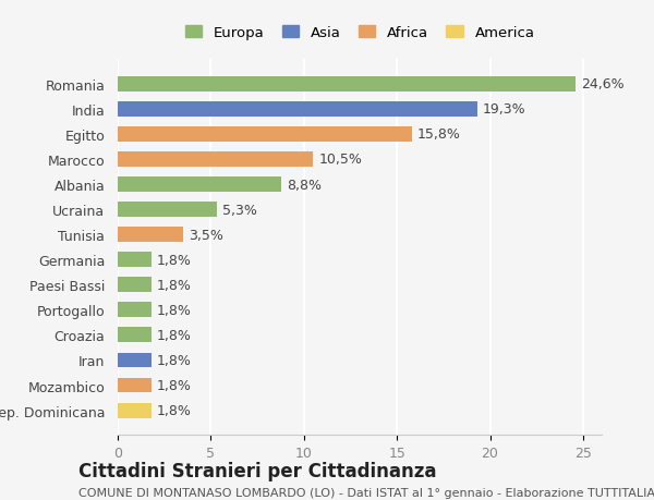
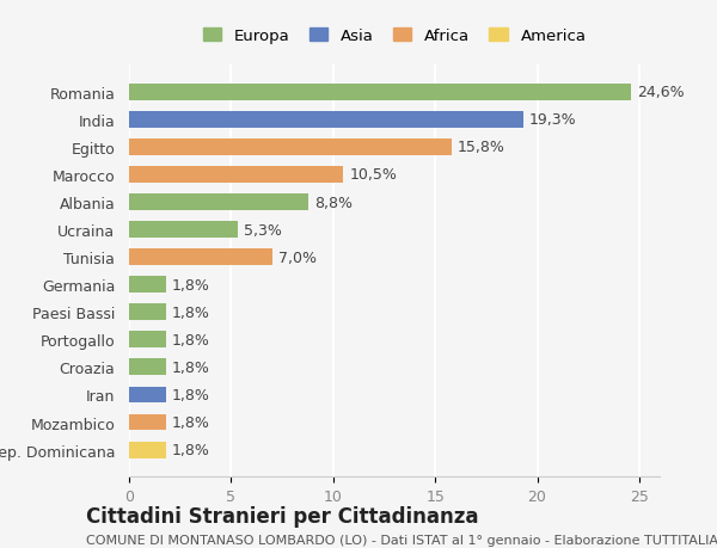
Tunisia: 3,5% -> 7,0%
